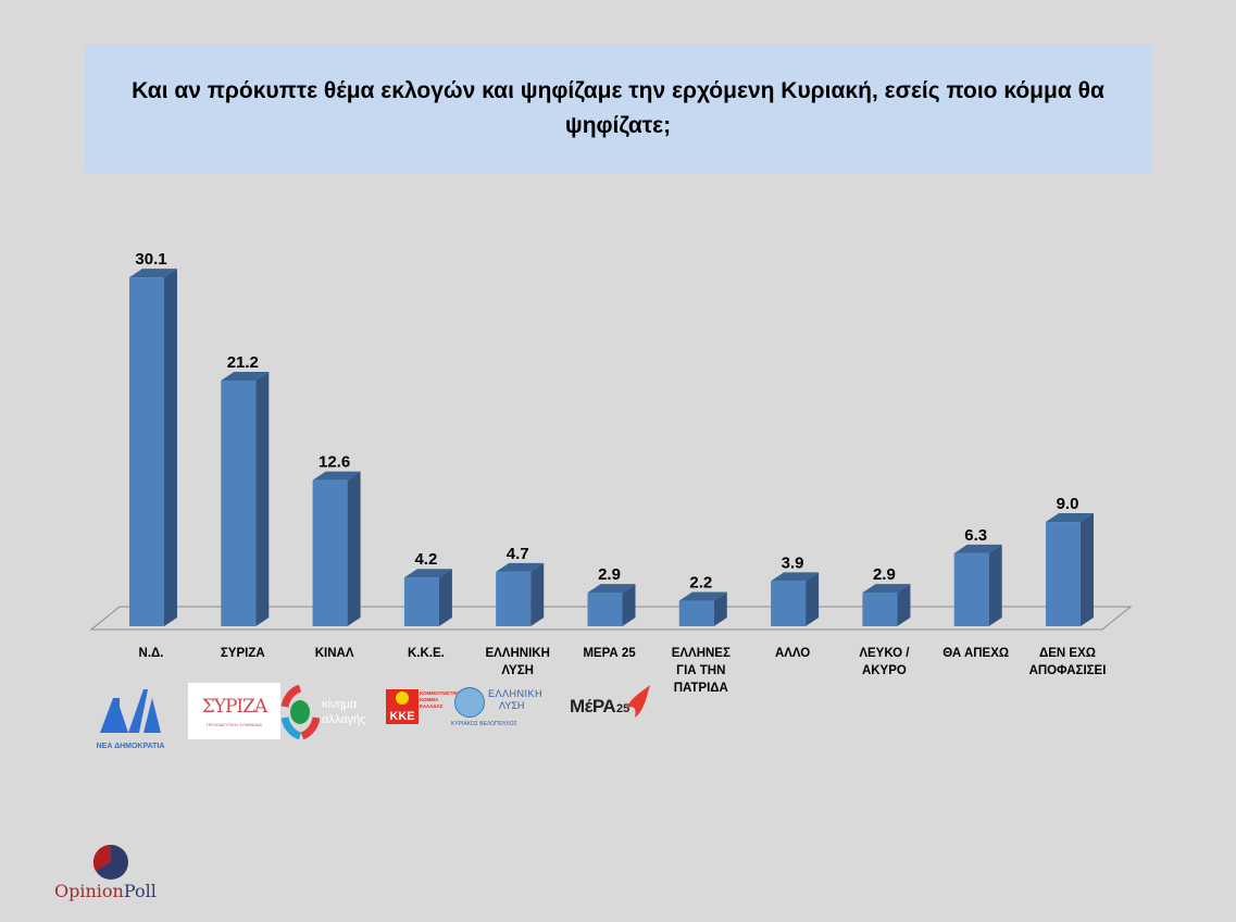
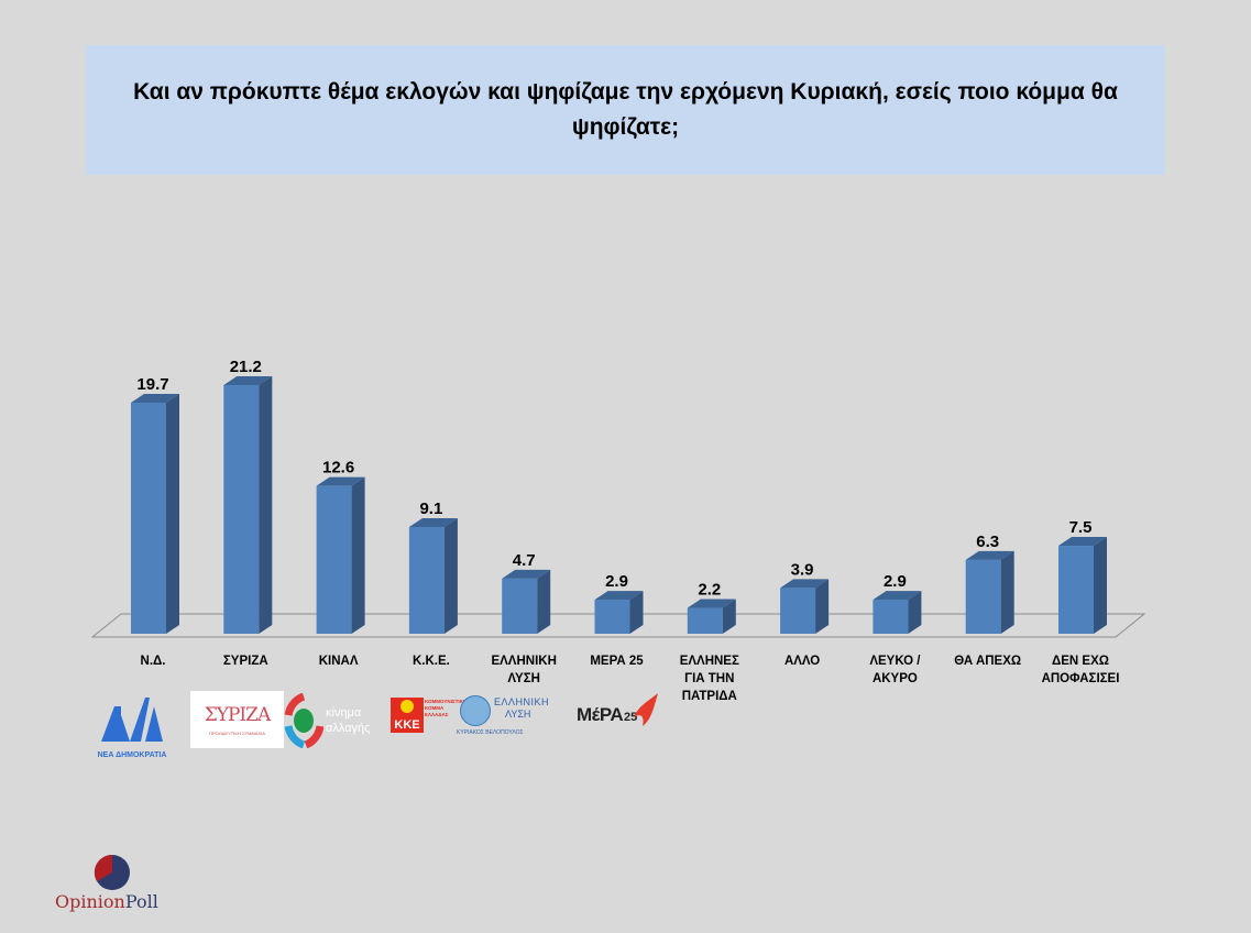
Ν.Δ.: 30.1 -> 19.7
Κ.Κ.Ε.: 4.2 -> 9.1
ΔΕΝ ΕΧΩ ΑΠΟΦΑΣΙΣΕΙ: 9.0 -> 7.5
